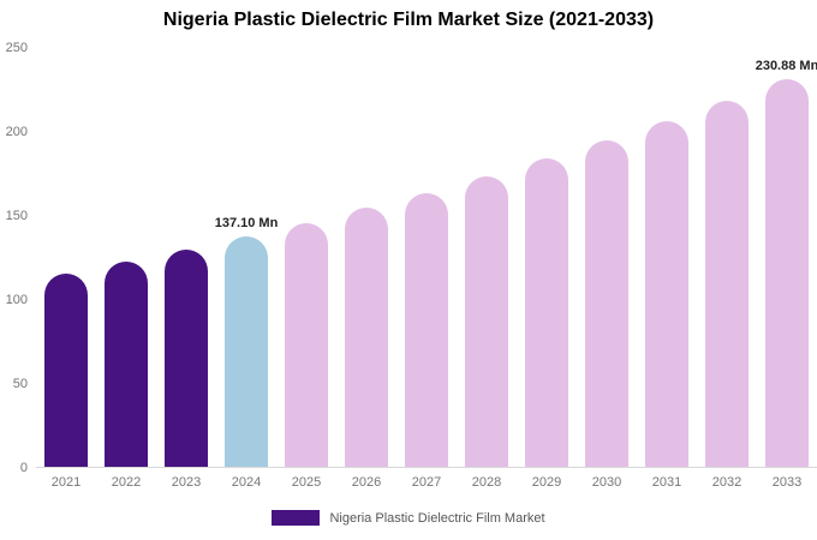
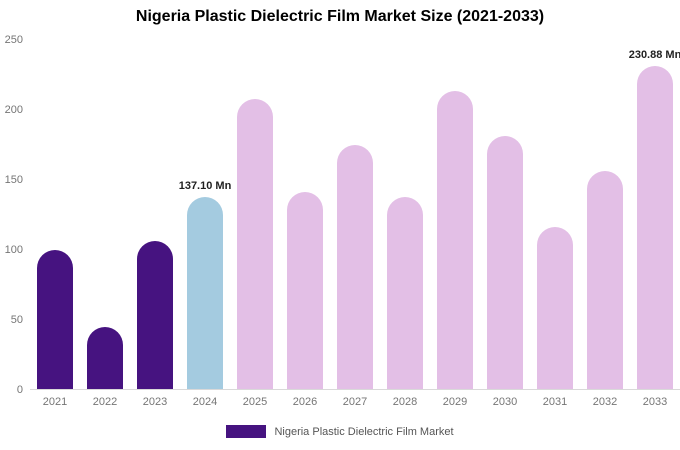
2021: 115 -> 99
2022: 122 -> 44
2023: 129 -> 106
2025: 145 -> 207
2026: 154 -> 141
2027: 163 -> 174
2028: 173 -> 137
2029: 183 -> 213
2030: 194 -> 181
2031: 206 -> 116
2032: 218 -> 156
